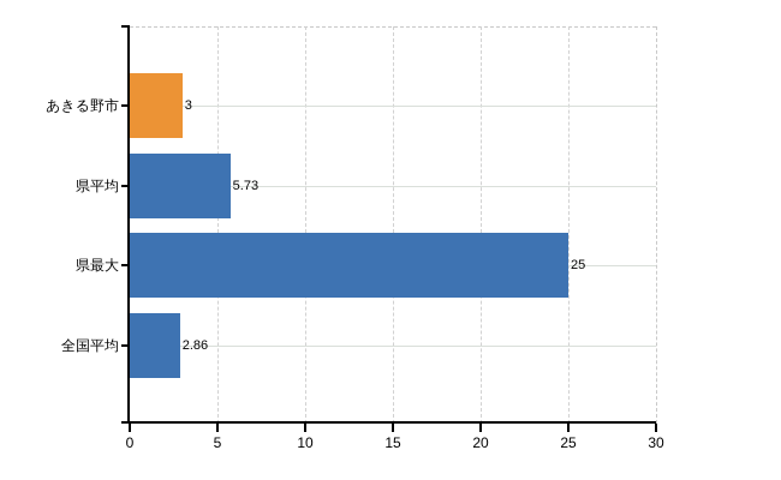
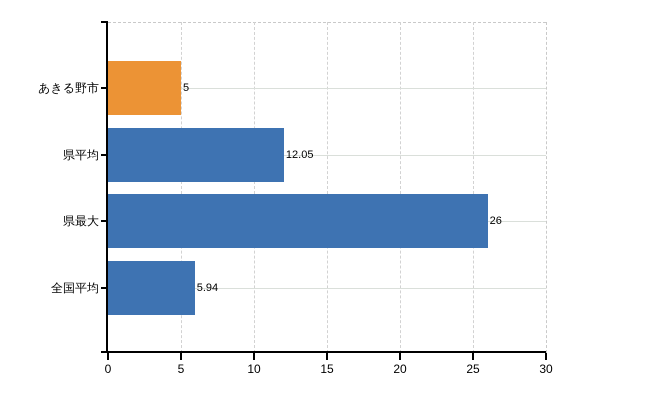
あきる野市: 3 -> 5
県平均: 5.73 -> 12.05
県最大: 25 -> 26
全国平均: 2.86 -> 5.94
